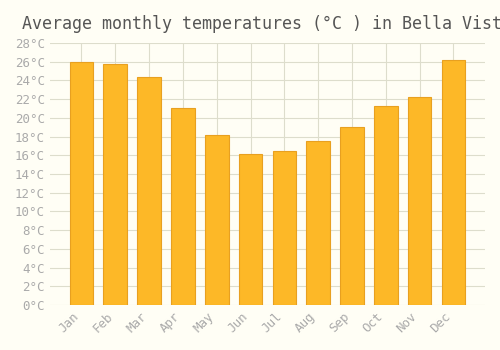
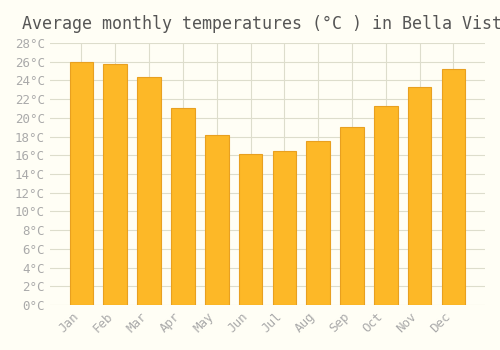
Nov: 22.2°C -> 23.3°C
Dec: 26.2°C -> 25.2°C
